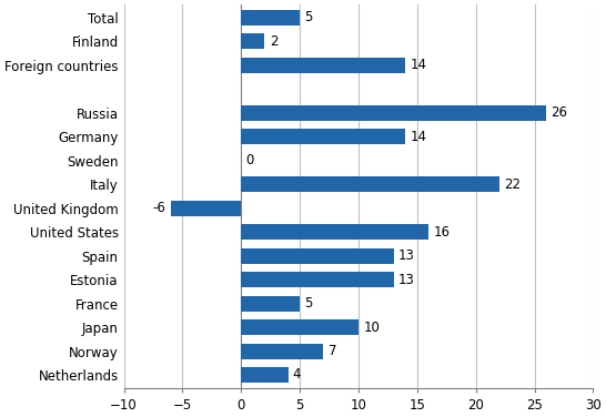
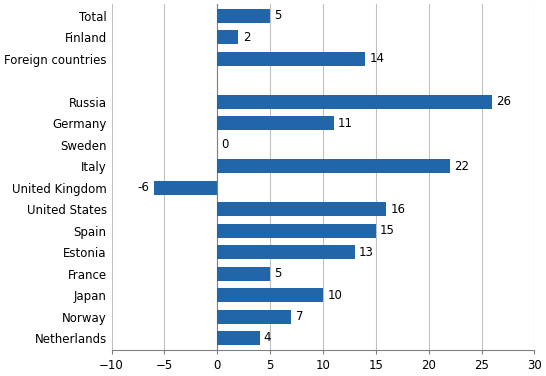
Germany: 14 -> 11
Spain: 13 -> 15
